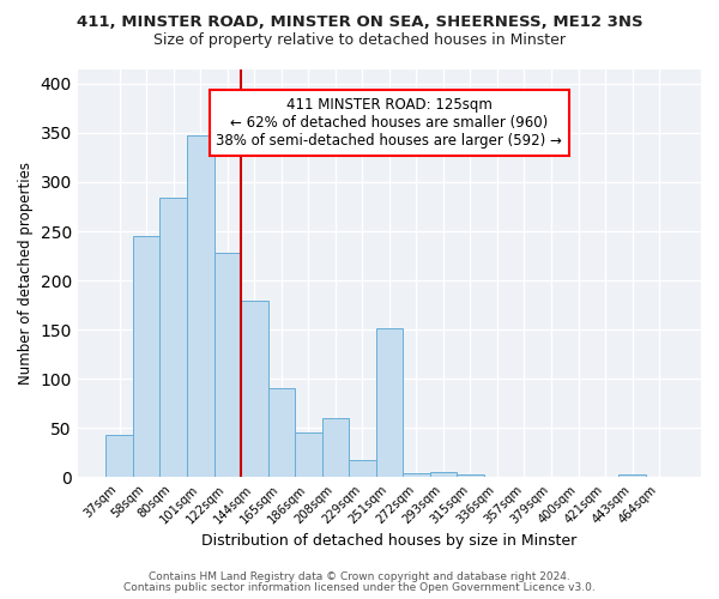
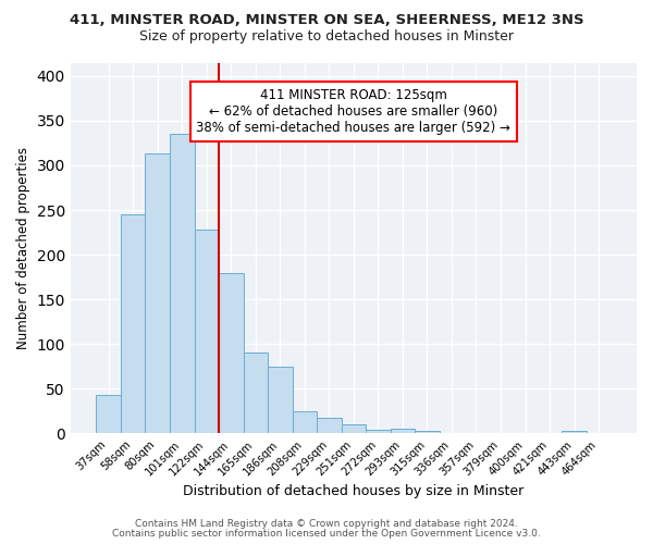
80sqm: 284 -> 313
101sqm: 348 -> 335
186sqm: 46 -> 75
208sqm: 60 -> 25
251sqm: 152 -> 10
